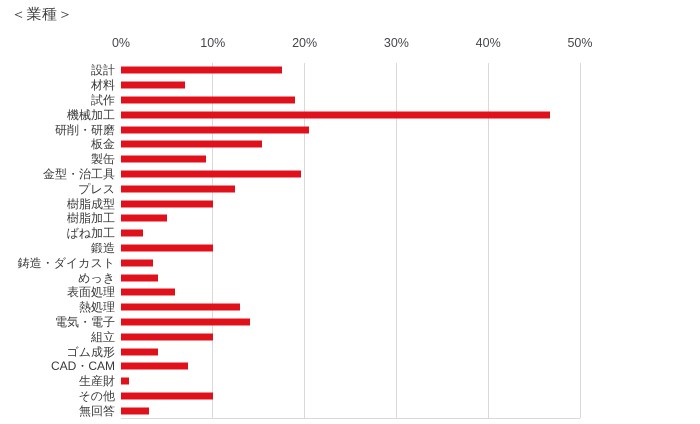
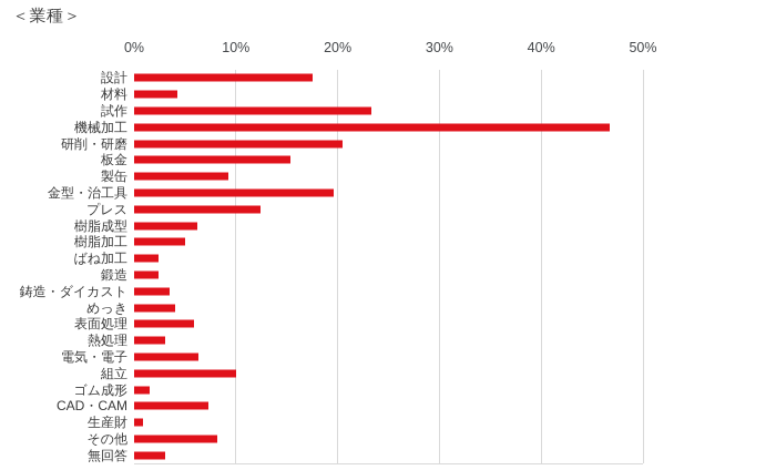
材料: 7% -> 4%
試作: 19% -> 23%
樹脂成型: 10% -> 6%
鍛造: 10% -> 2%
熱処理: 13% -> 3%
電気・電子: 14% -> 6%
ゴム成形: 4% -> 2%
その他: 10% -> 8%
